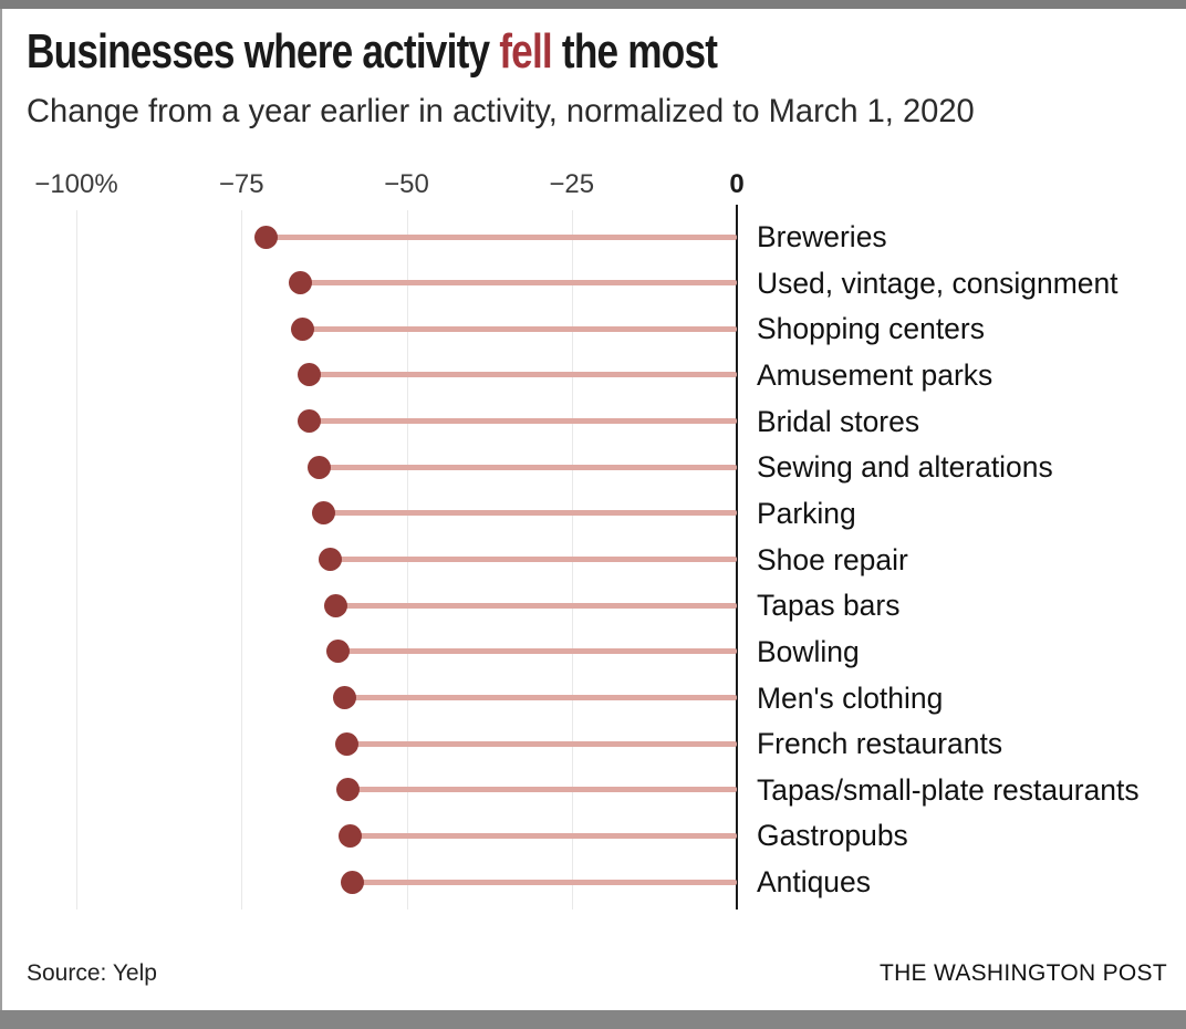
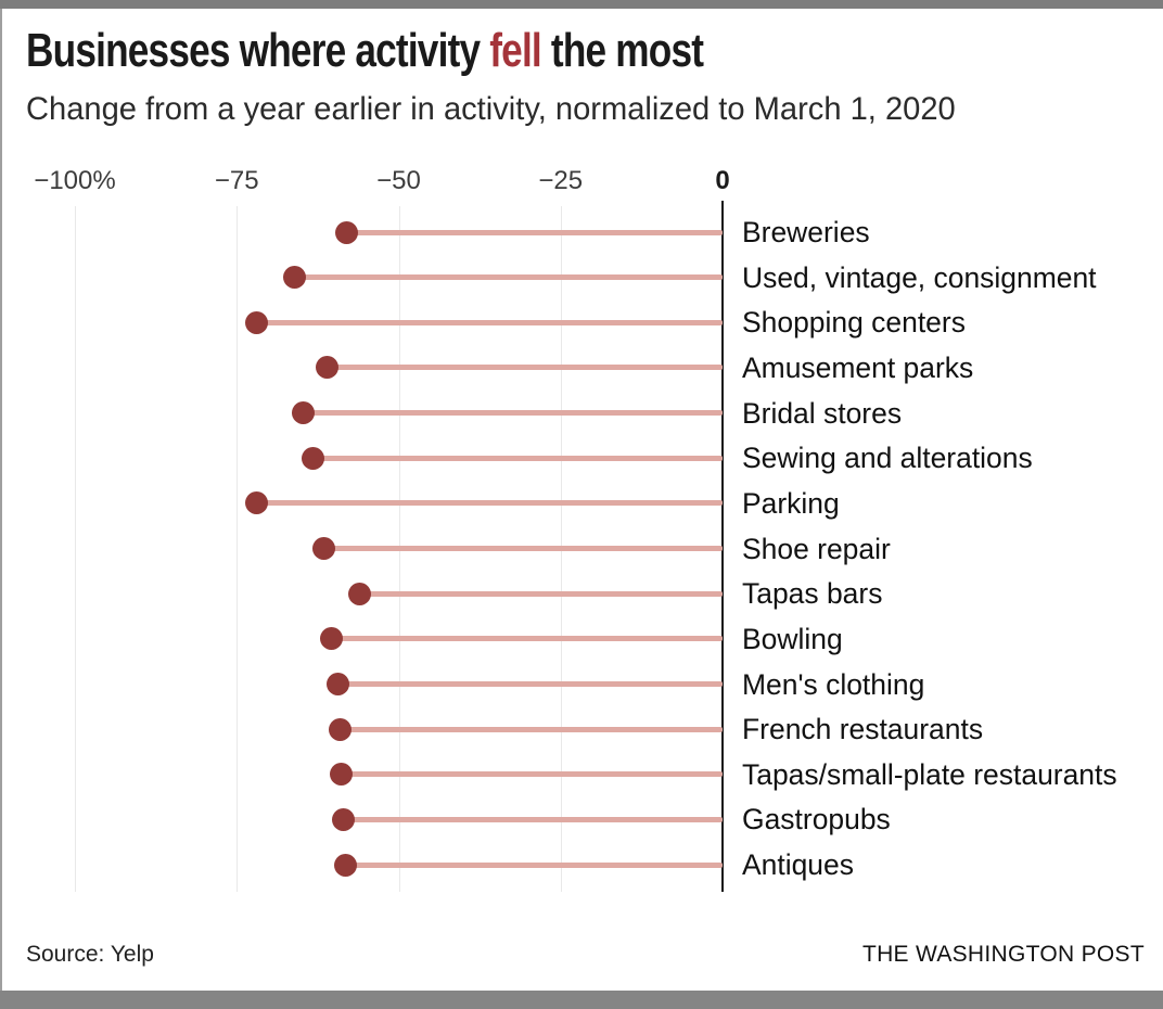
Breweries: -71 -> -58
Shopping centers: -66 -> -72
Amusement parks: -65 -> -61
Parking: -63 -> -72
Tapas bars: -61 -> -56
